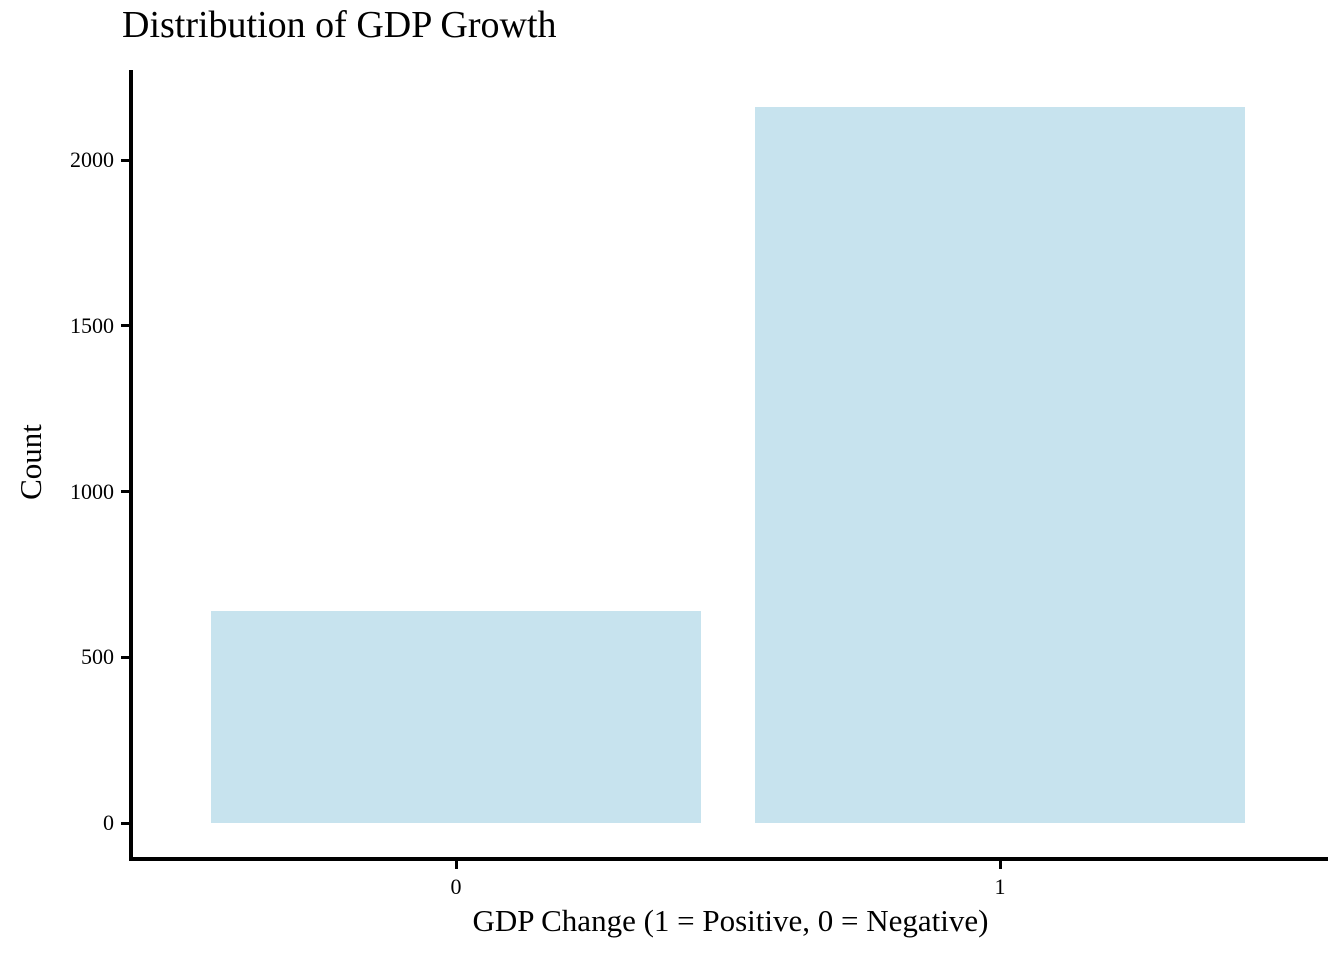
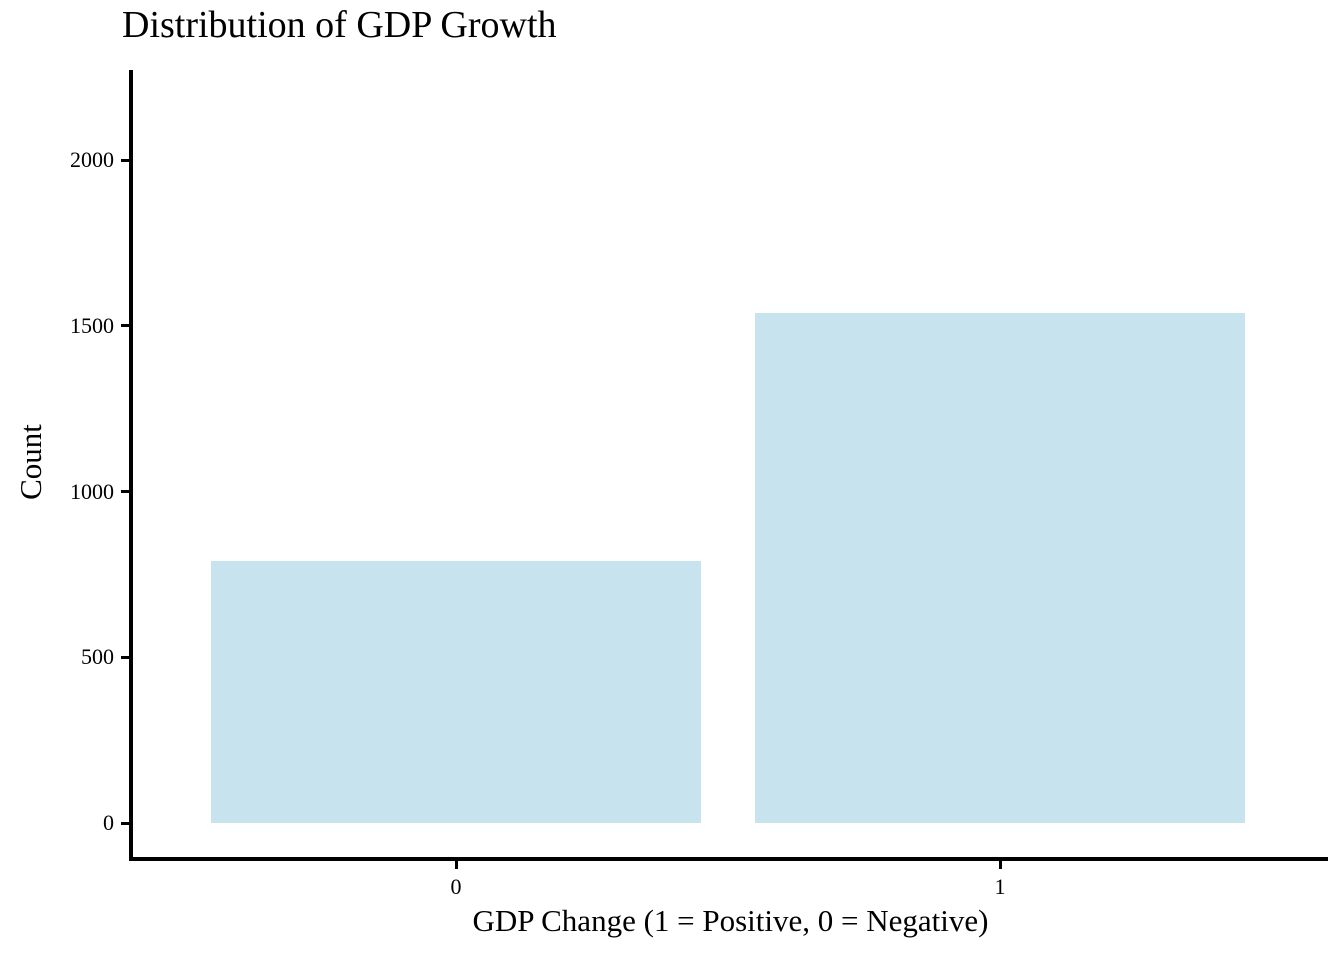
0: 640 -> 790
1: 2160 -> 1540
